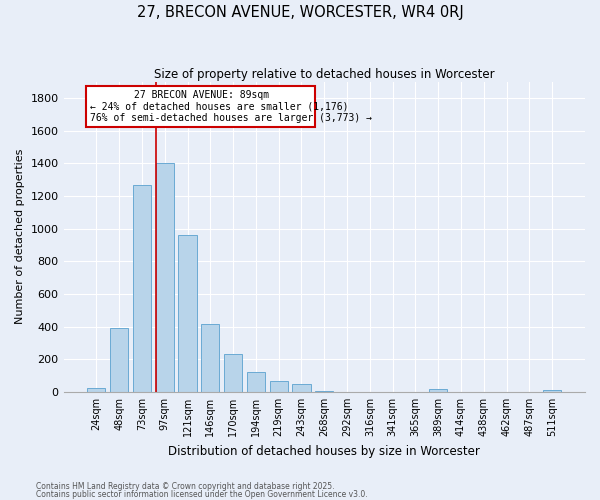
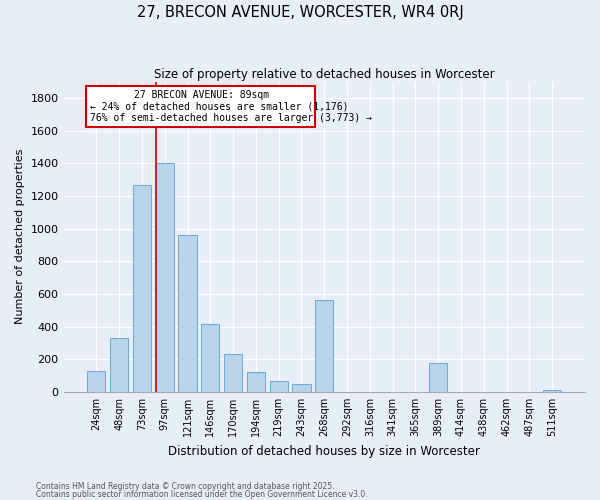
24sqm: 20 -> 130
48sqm: 390 -> 330
268sqm: 0 -> 560
389sqm: 20 -> 180
